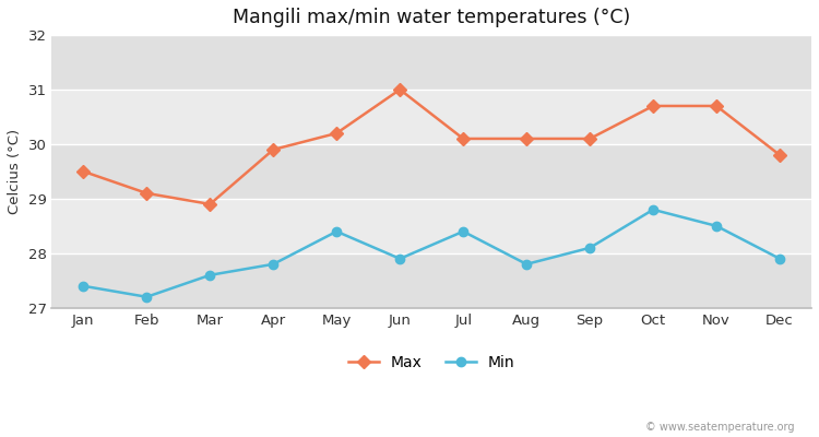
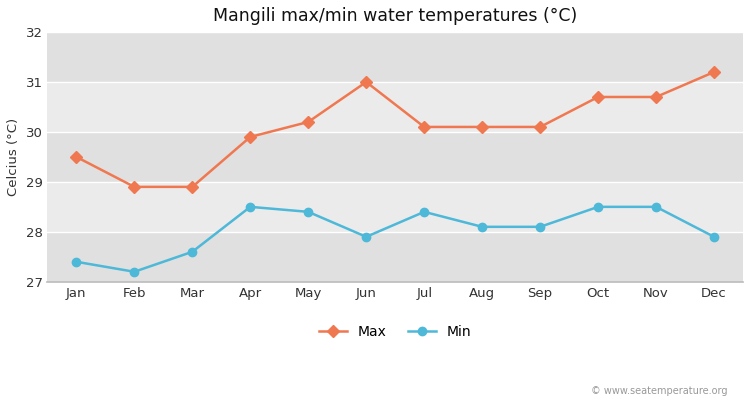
Max/Feb: 29.1 -> 28.9
Min/Apr: 27.8 -> 28.5
Min/Aug: 27.8 -> 28.1
Min/Oct: 28.8 -> 28.5
Max/Dec: 29.8 -> 31.2
